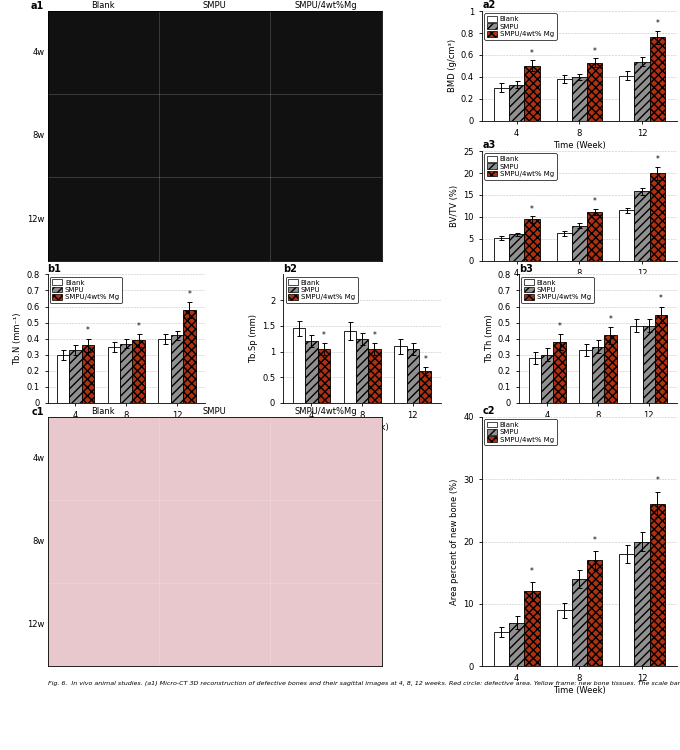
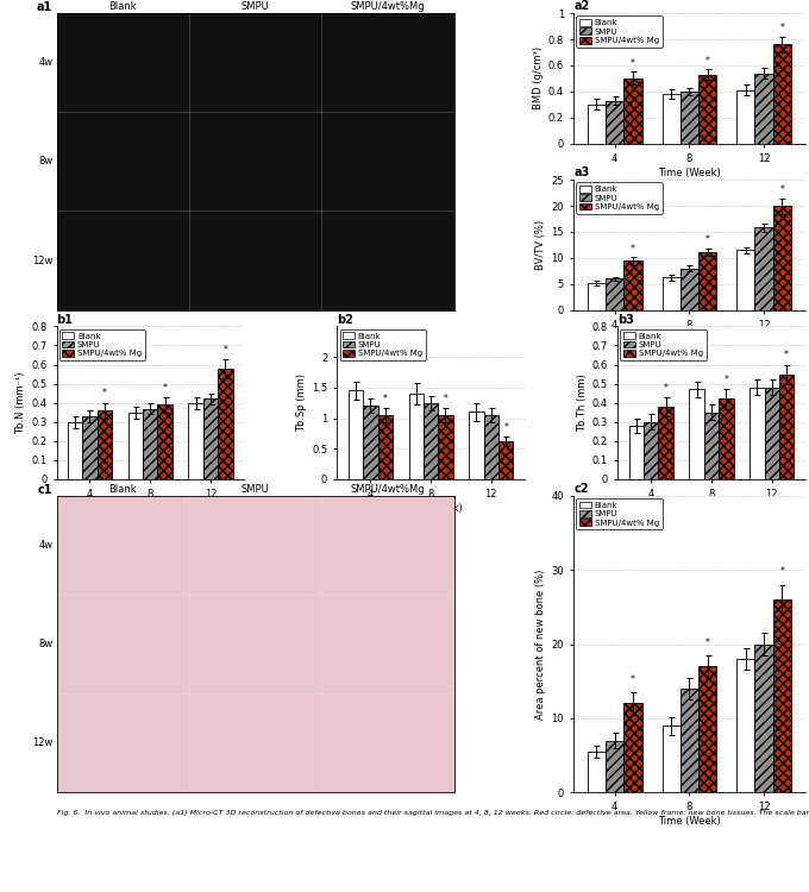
b3/Blank/8: 0.33 -> 0.47
